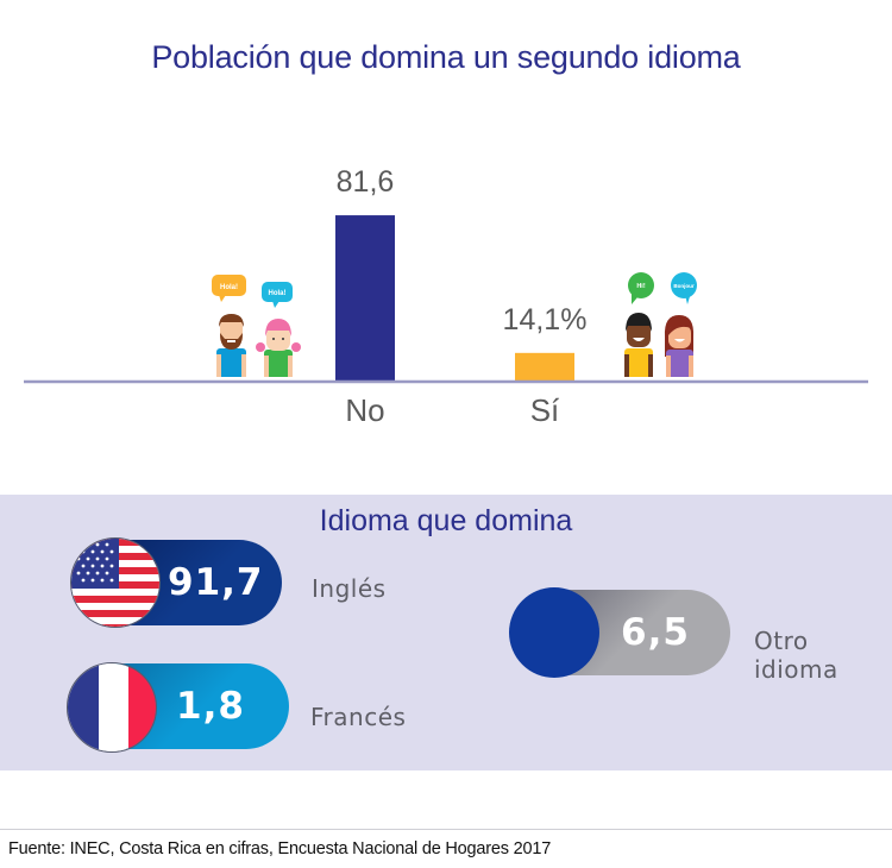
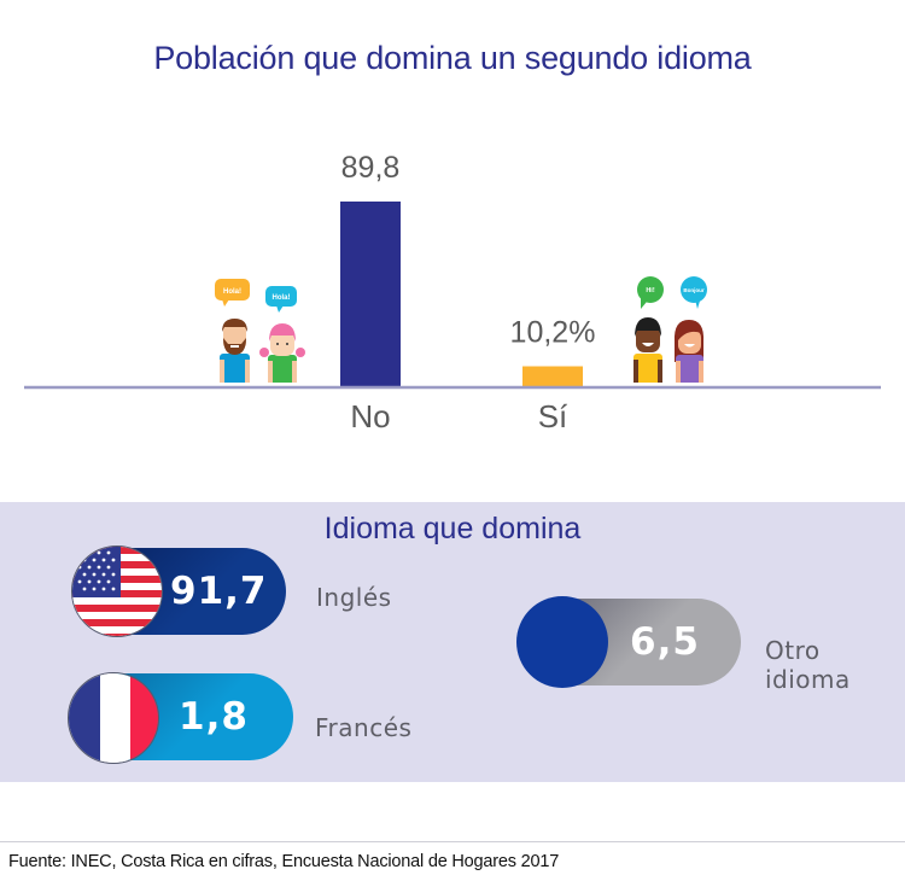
No: 81,6 -> 89,8
Sí: 14,1% -> 10,2%
